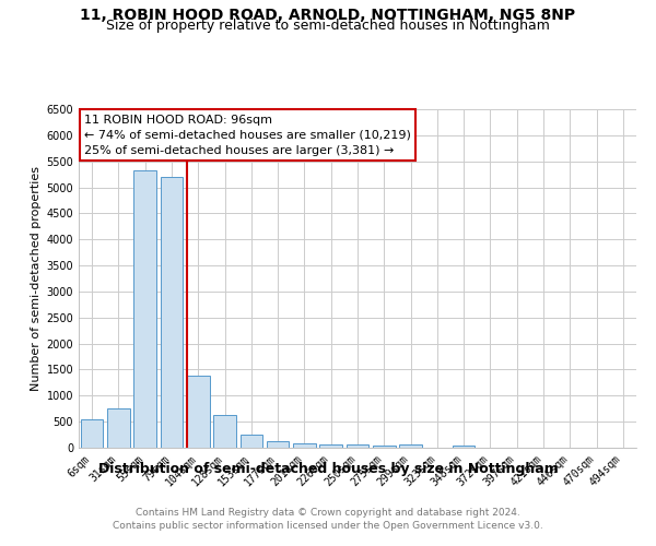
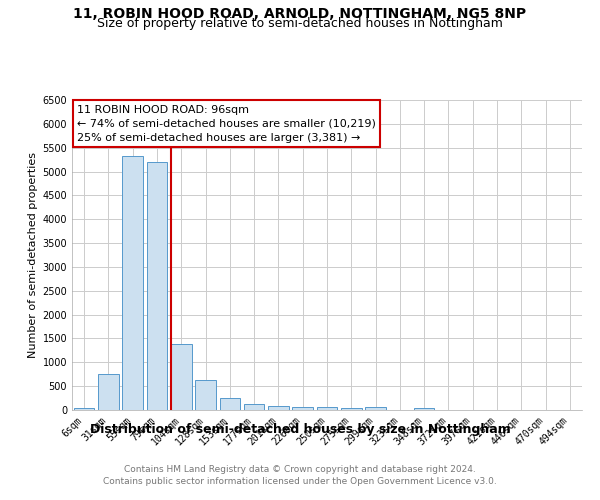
6sqm: 550 -> 50
